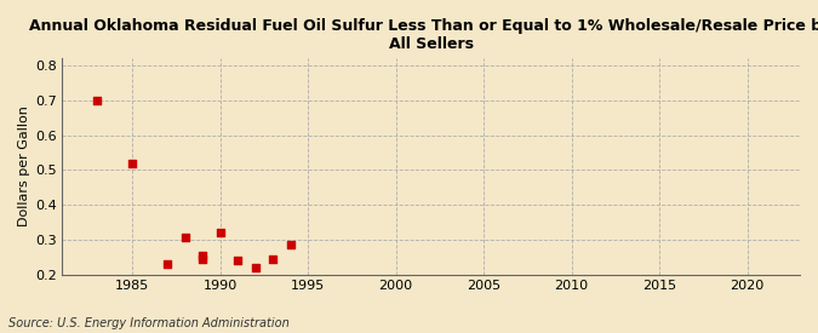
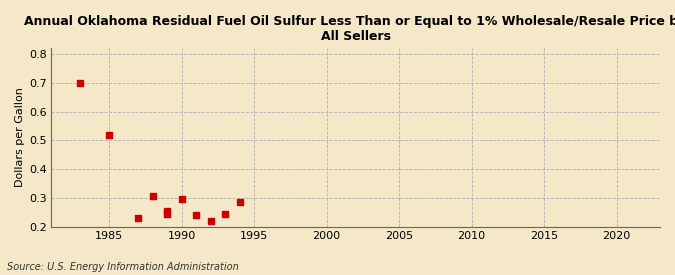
1990: 0.320 -> 0.295
